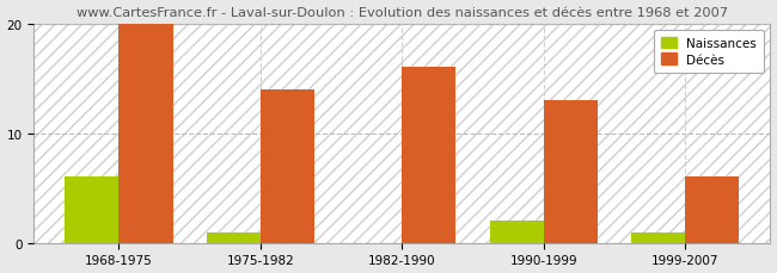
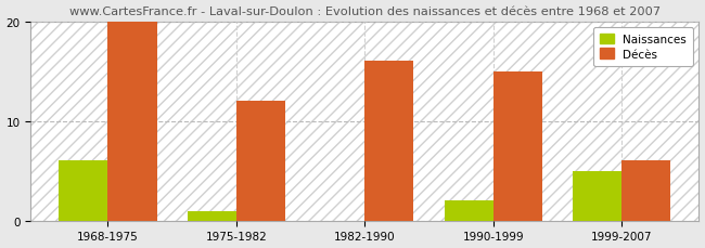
Décès/1975-1982: 14 -> 12
Décès/1990-1999: 13 -> 15
Naissances/1999-2007: 1 -> 5
